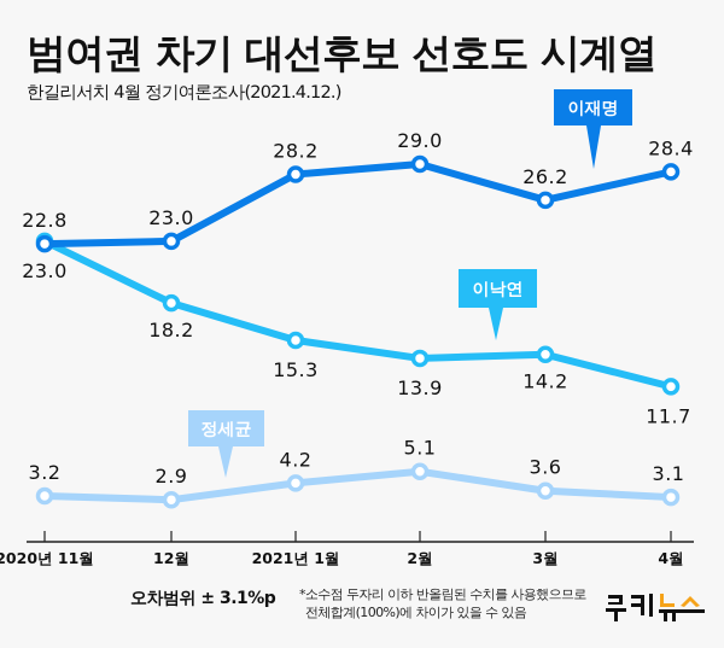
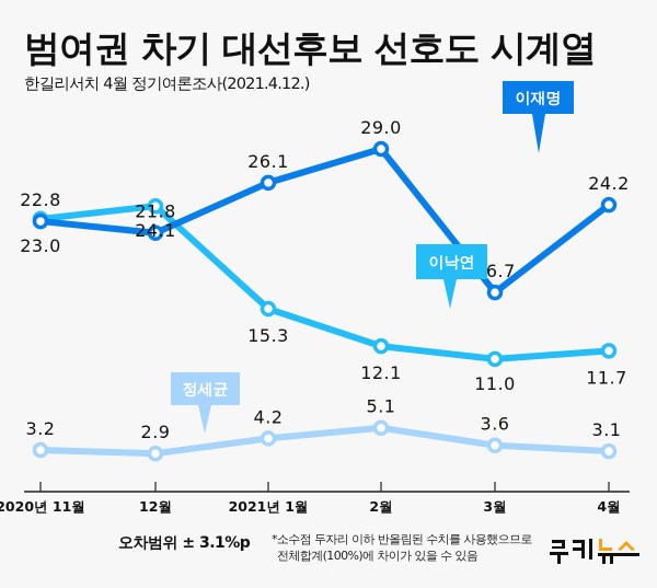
이재명/12월: 23.0 -> 21.8
이낙연/12월: 18.2 -> 24.1
이재명/2021년 1월: 28.2 -> 26.1
이낙연/2월: 13.9 -> 12.1
이재명/3월: 26.2 -> 16.7
이낙연/3월: 14.2 -> 11.0
이재명/4월: 28.4 -> 24.2
